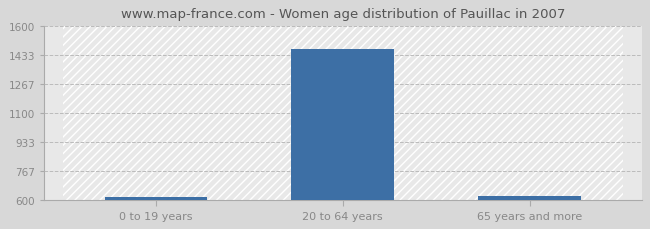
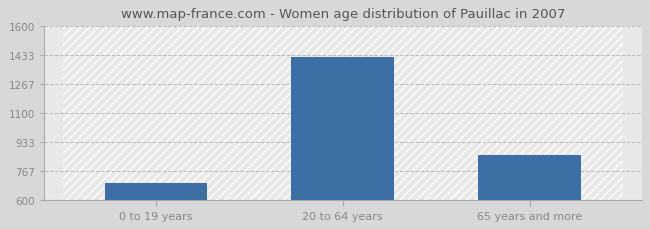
0 to 19 years: 620 -> 700
20 to 64 years: 1470 -> 1420
65 years and more: 620 -> 860
